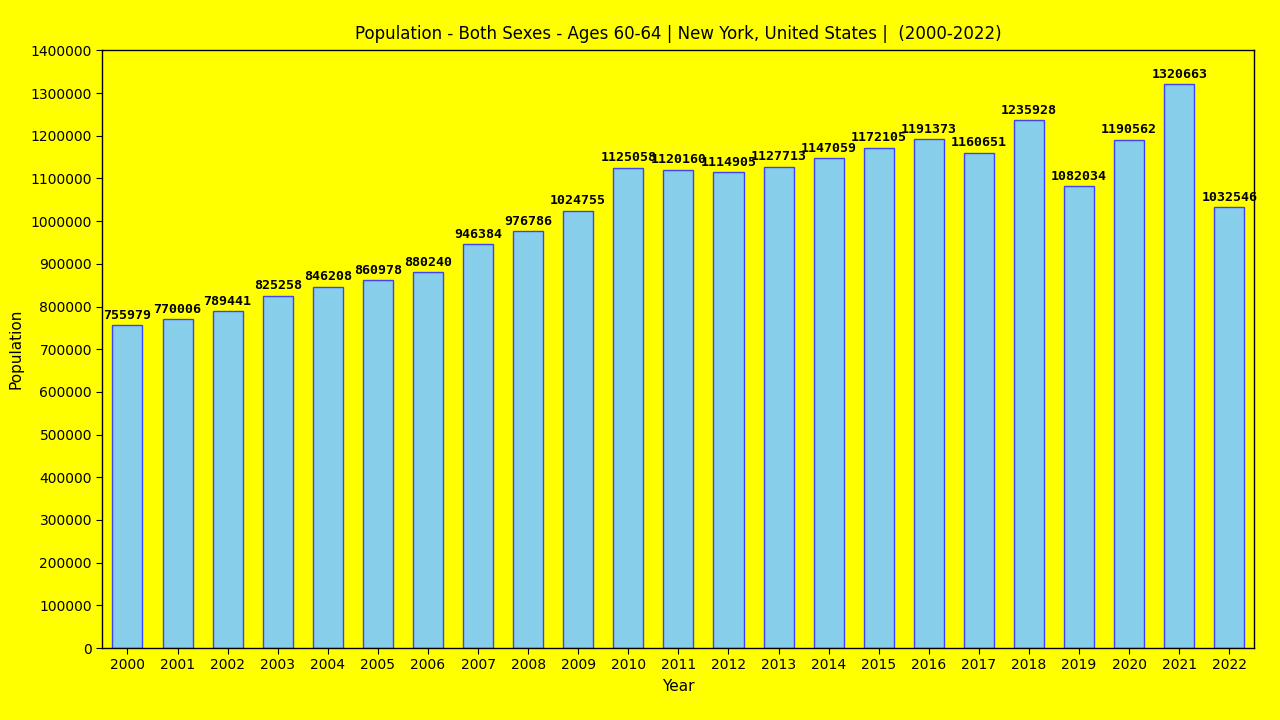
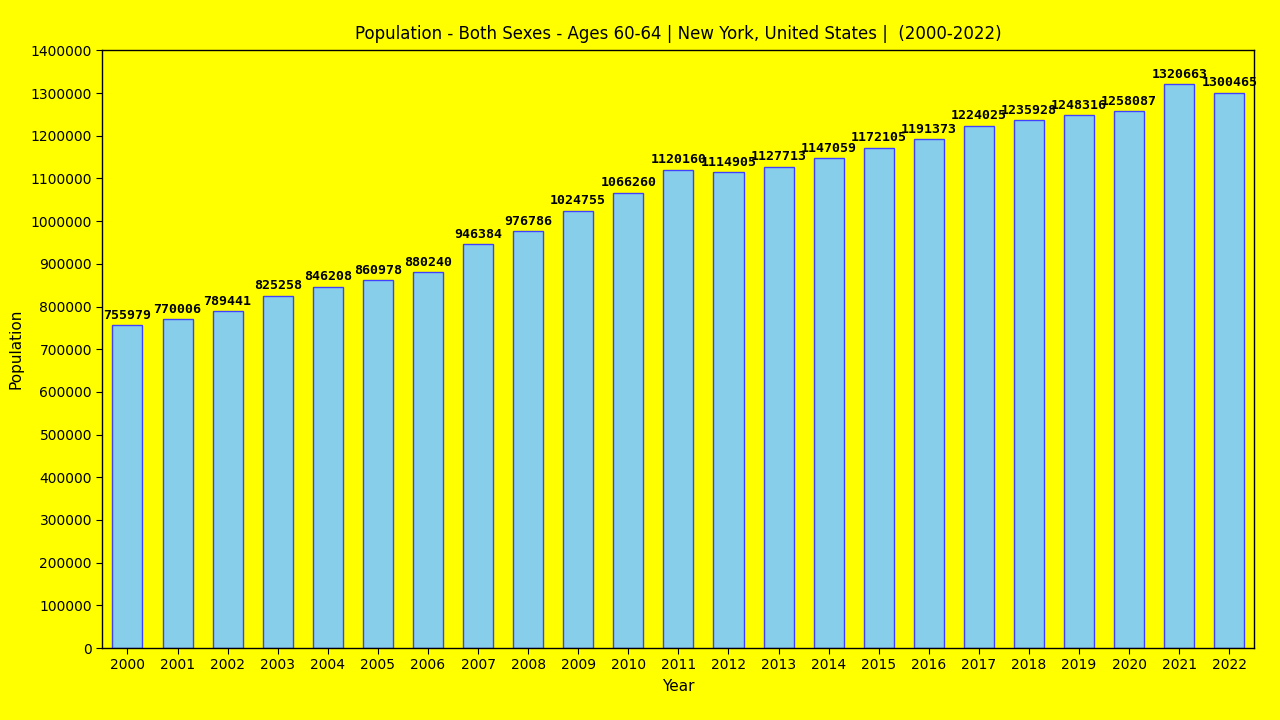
2010: 1125058 -> 1066260
2017: 1160651 -> 1224025
2019: 1082034 -> 1248316
2020: 1190562 -> 1258087
2022: 1032546 -> 1300465
